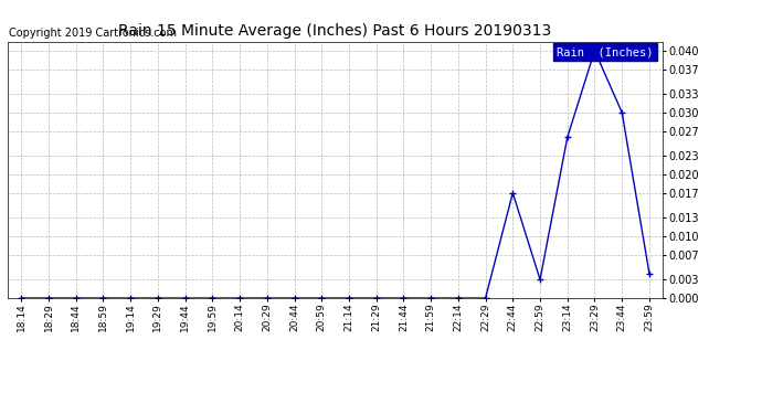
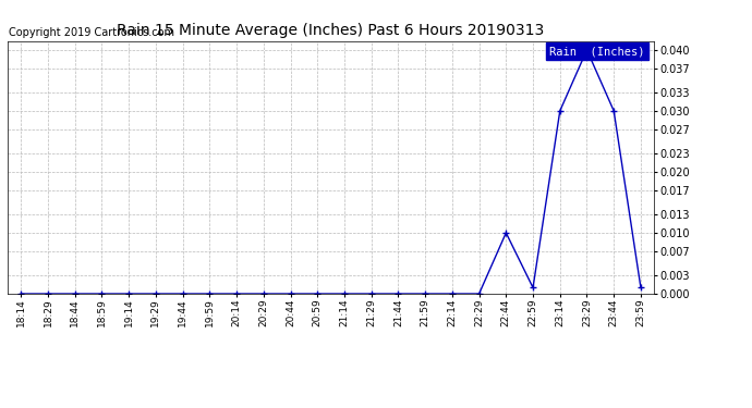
22:44: 0.017 -> 0.010
22:59: 0.003 -> 0.001
23:14: 0.026 -> 0.030
23:59: 0.004 -> 0.001
